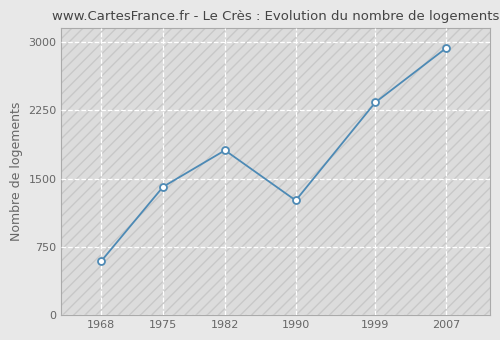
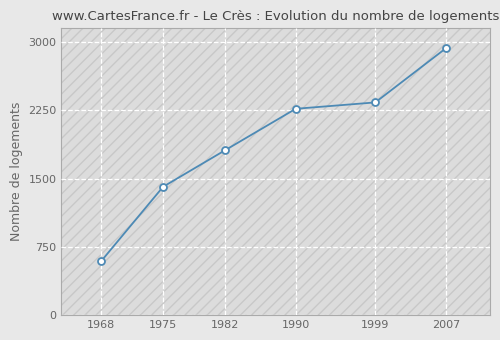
1990: 1260 -> 2260
